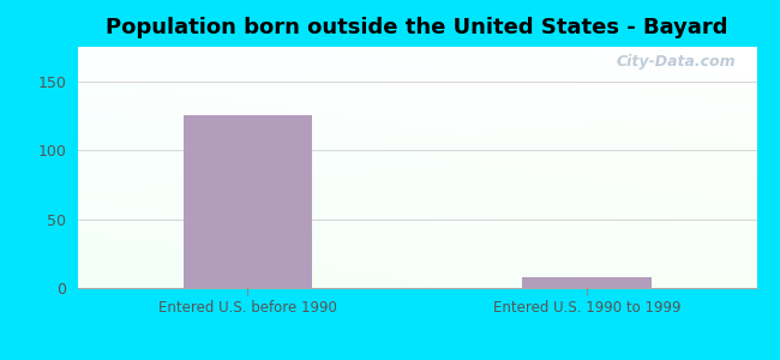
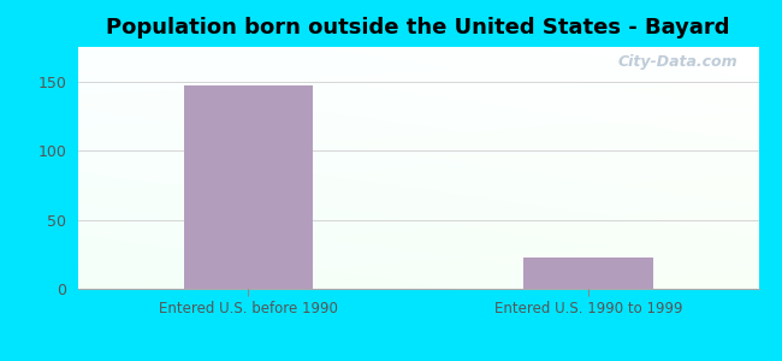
Entered U.S. before 1990: 125 -> 147
Entered U.S. 1990 to 1999: 8 -> 23
